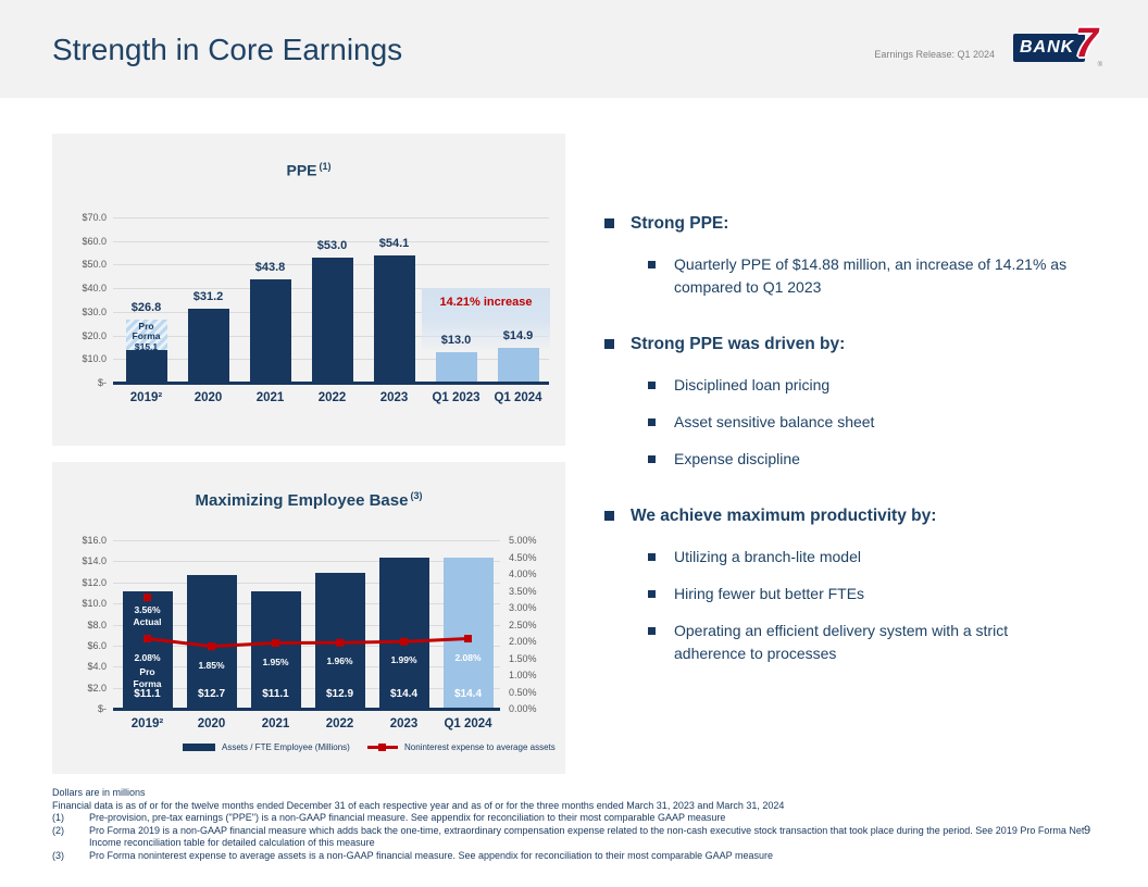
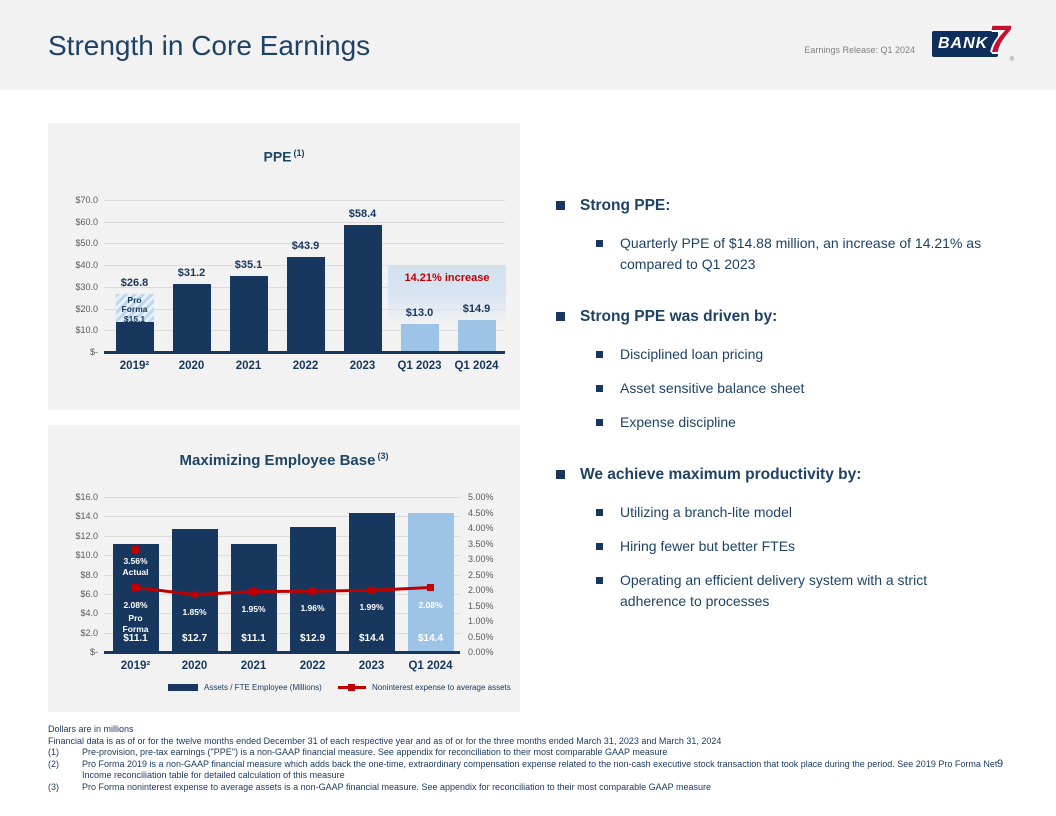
PPE/2021: $43.8 -> $35.1
PPE/2022: $53.0 -> $43.9
PPE/2023: $54.1 -> $58.4
